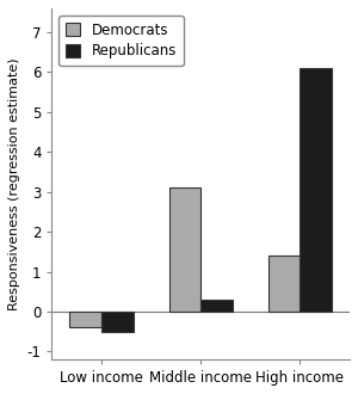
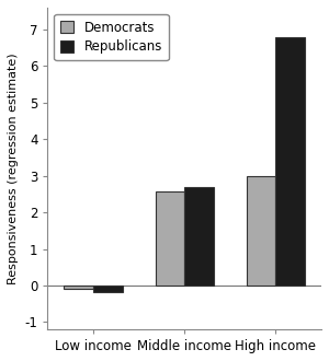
Democrats/Low income: -0.40 -> -0.10
Republicans/Low income: -0.50 -> -0.18
Democrats/Middle income: 3.10 -> 2.58
Republicans/Middle income: 0.30 -> 2.68
Democrats/High income: 1.40 -> 3.00
Republicans/High income: 6.10 -> 6.78
